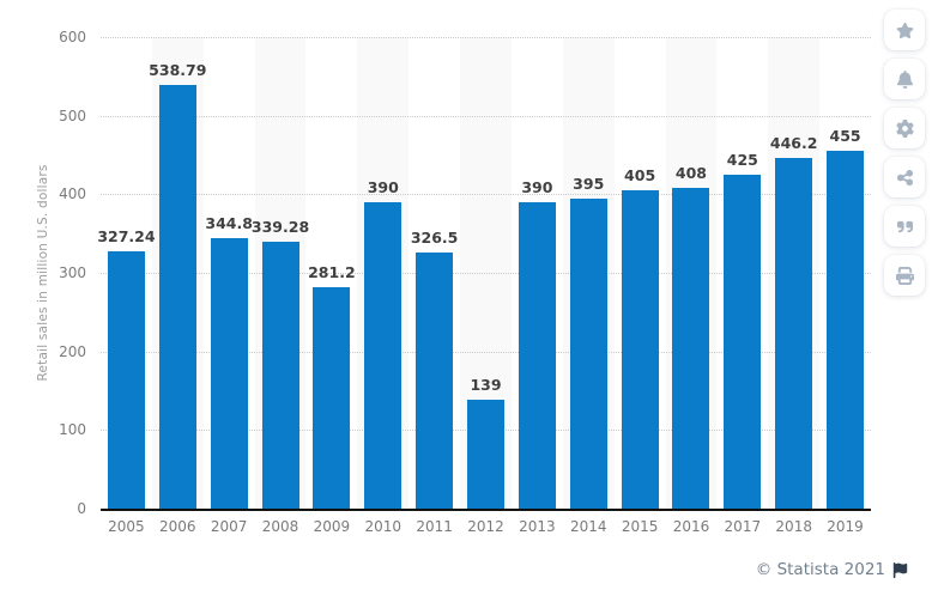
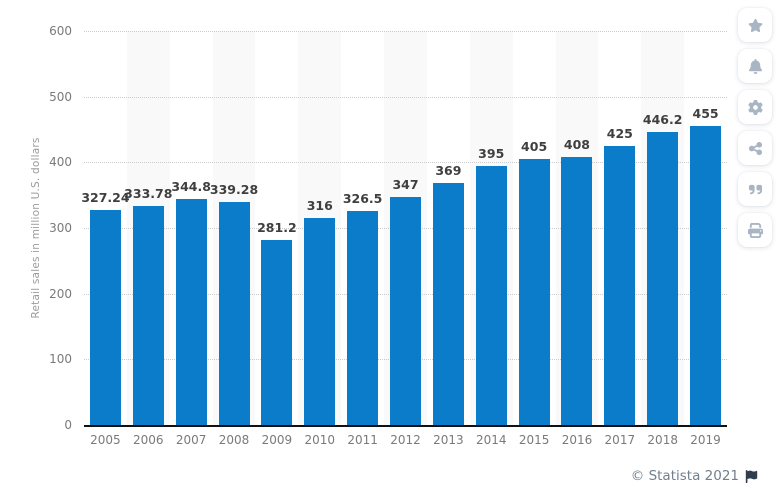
2006: 538.79 -> 333.78
2010: 390 -> 316
2012: 139 -> 347
2013: 390 -> 369
